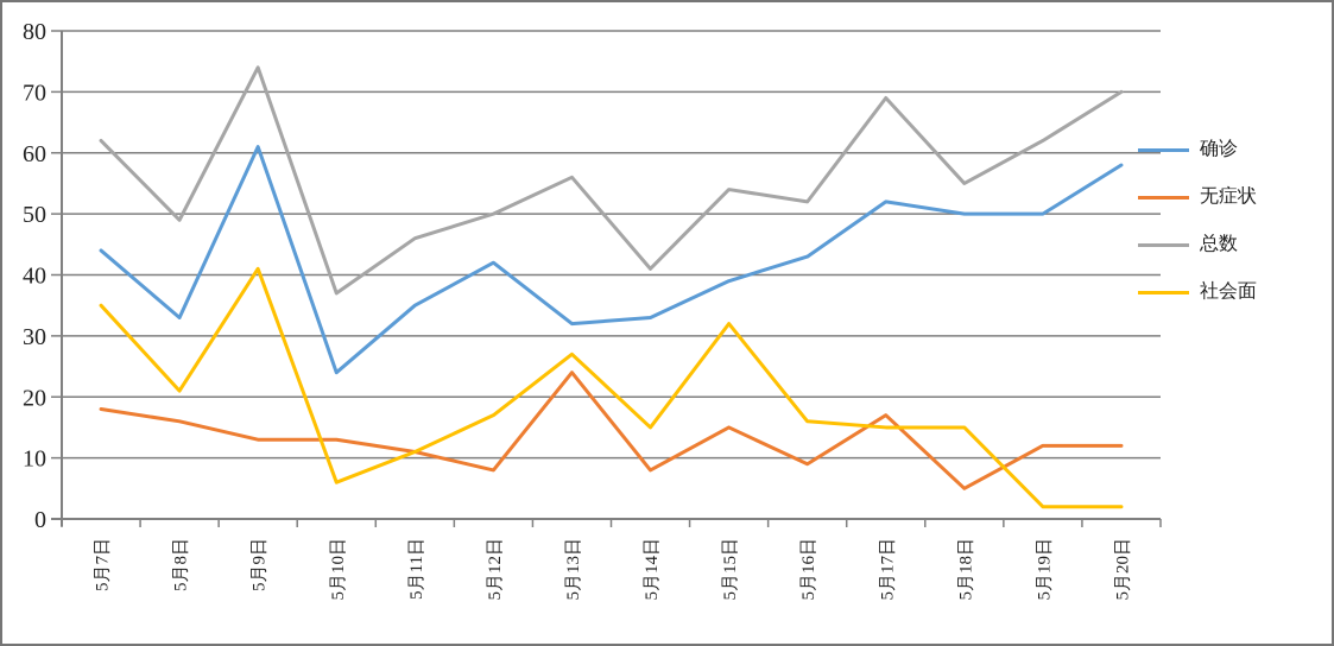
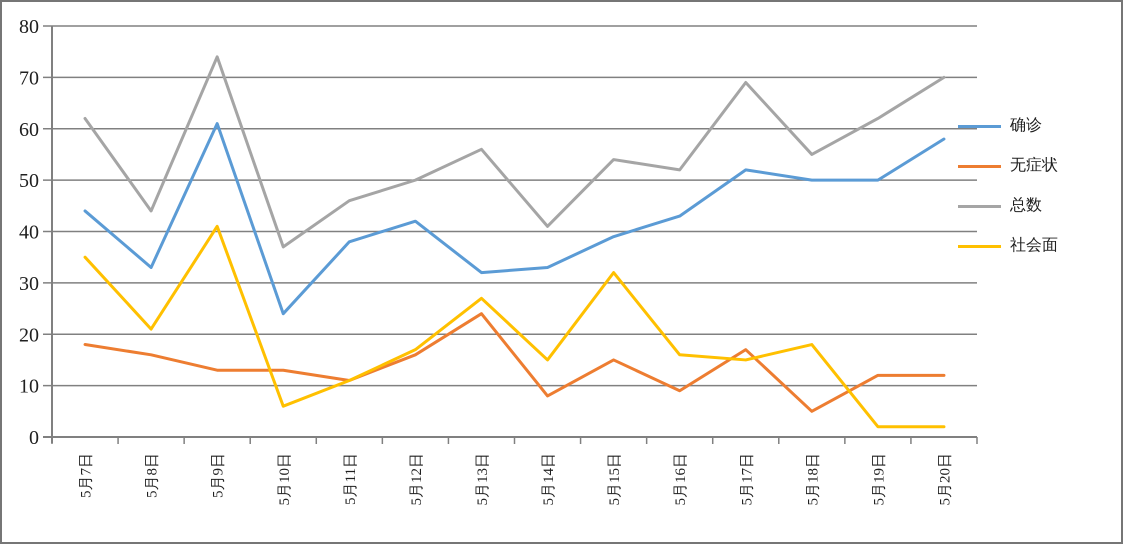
总数/5月8日: 49 -> 44
确诊/5月11日: 35 -> 38
无症状/5月12日: 8 -> 16
社会面/5月18日: 15 -> 18
